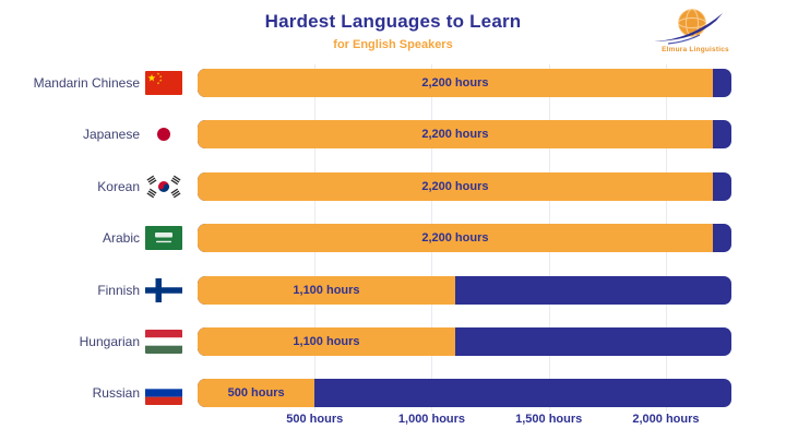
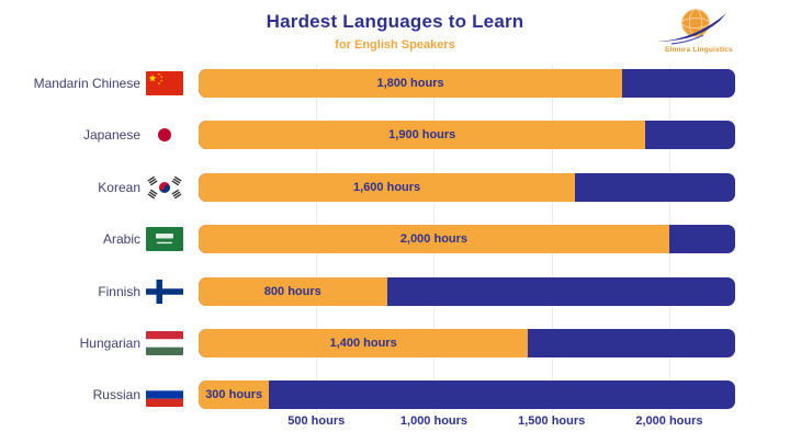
Mandarin Chinese: 2,200 -> 1,800
Japanese: 2,200 -> 1,900
Korean: 2,200 -> 1,600
Arabic: 2,200 -> 2,000
Finnish: 1,100 -> 800
Hungarian: 1,100 -> 1,400
Russian: 500 -> 300
